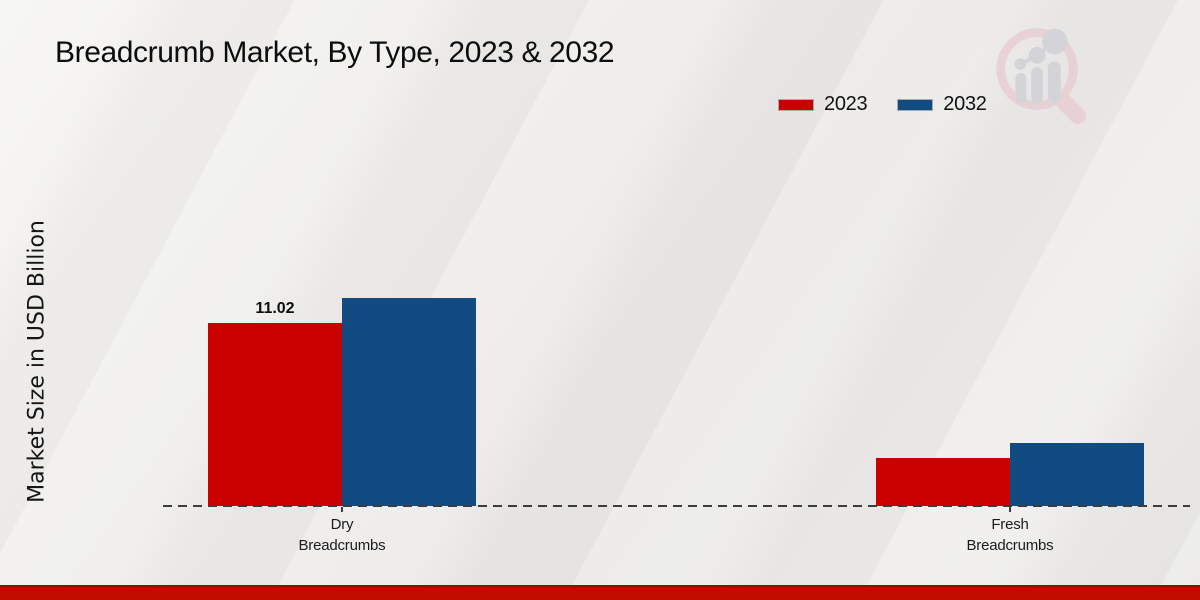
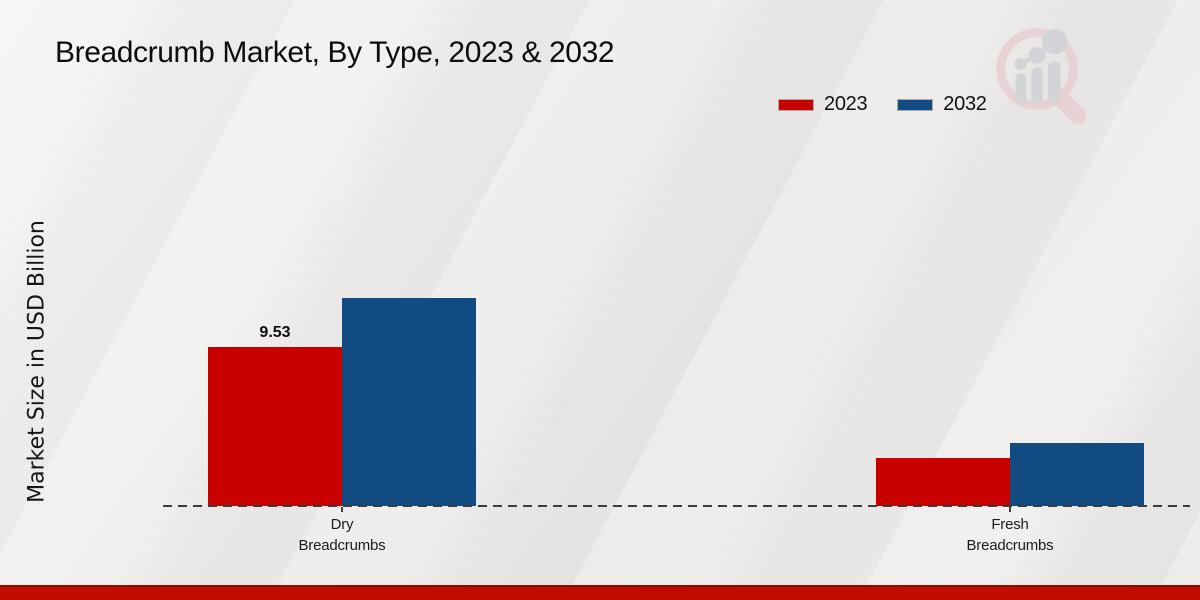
2023/Dry Breadcrumbs: 11.02 -> 9.53
